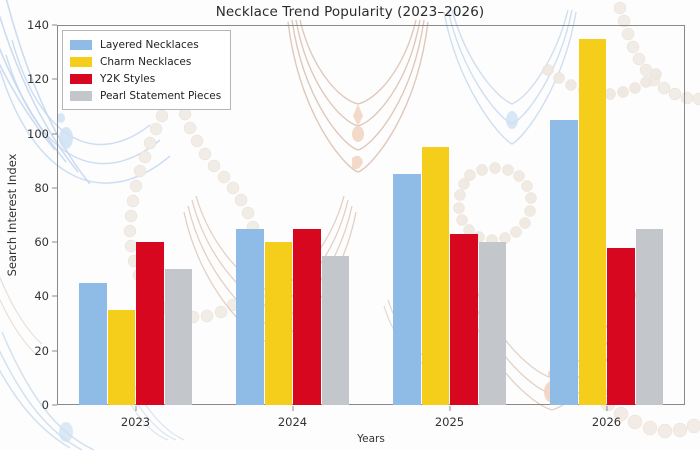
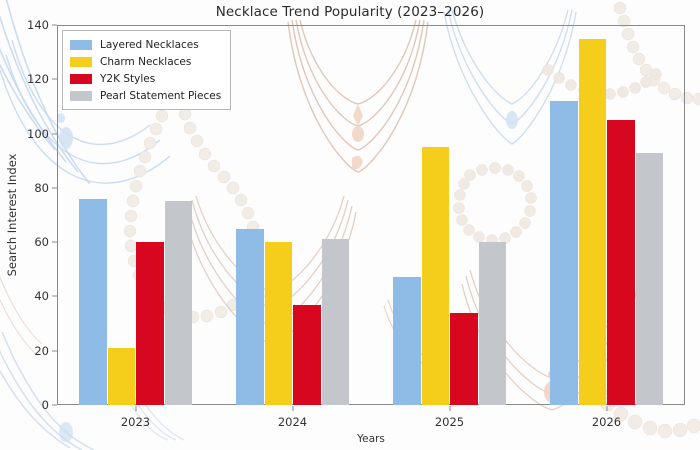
Layered Necklaces/2023: 45 -> 76
Charm Necklaces/2023: 35 -> 21
Pearl Statement Pieces/2023: 50 -> 75
Y2K Styles/2024: 65 -> 37
Pearl Statement Pieces/2024: 55 -> 61
Layered Necklaces/2025: 85 -> 47
Y2K Styles/2025: 63 -> 34
Layered Necklaces/2026: 105 -> 112
Y2K Styles/2026: 58 -> 105
Pearl Statement Pieces/2026: 65 -> 93
